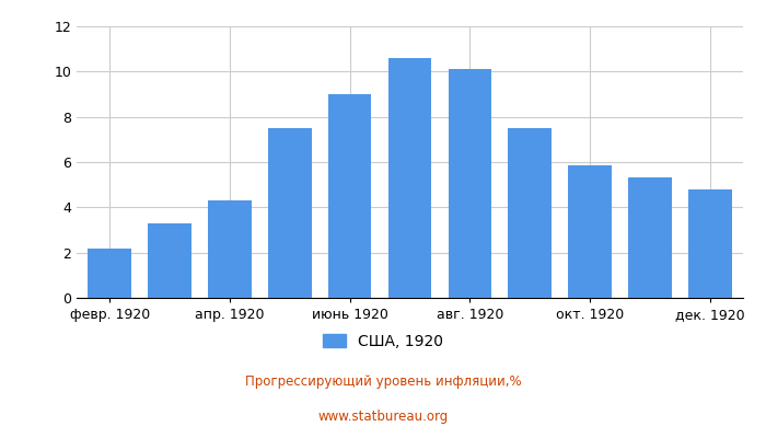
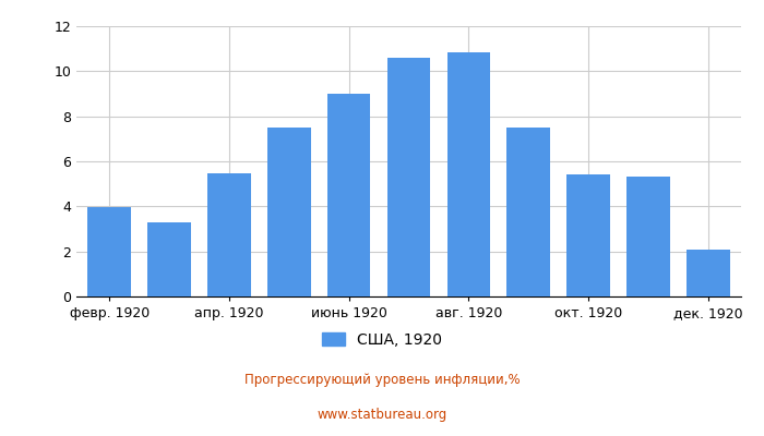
февр. 1920: 2.20 -> 3.95
апр. 1920: 4.30 -> 5.45
авг. 1920: 10.10 -> 10.85
окт. 1920: 5.85 -> 5.40
дек. 1920: 4.80 -> 2.10
